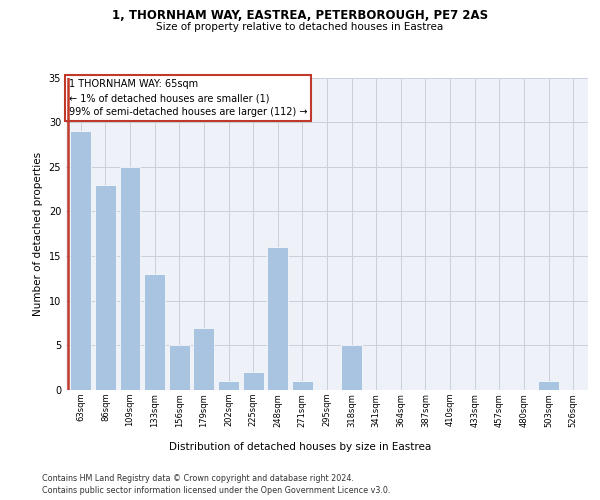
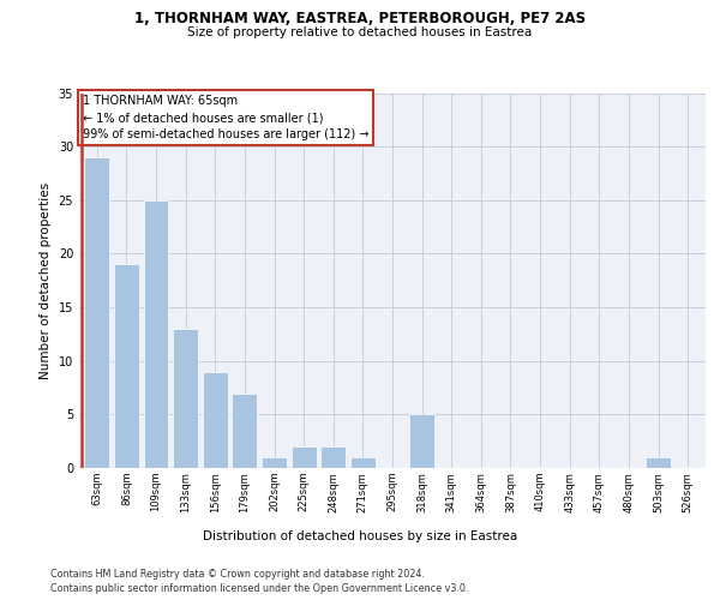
86sqm: 23 -> 19
156sqm: 5 -> 9
248sqm: 16 -> 2
